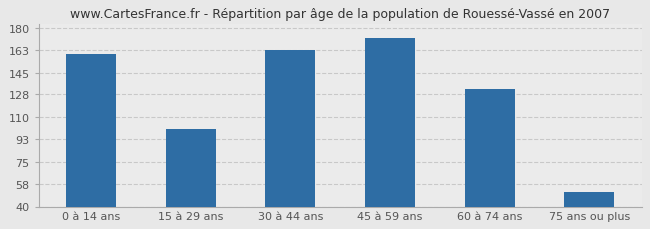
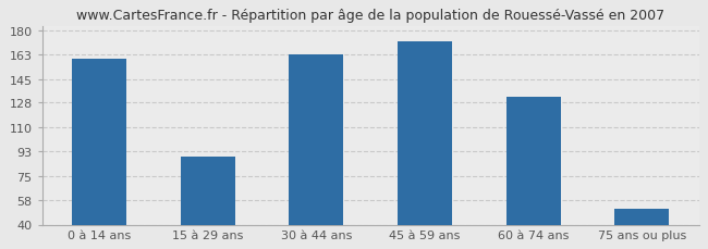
15 à 29 ans: 101 -> 89
